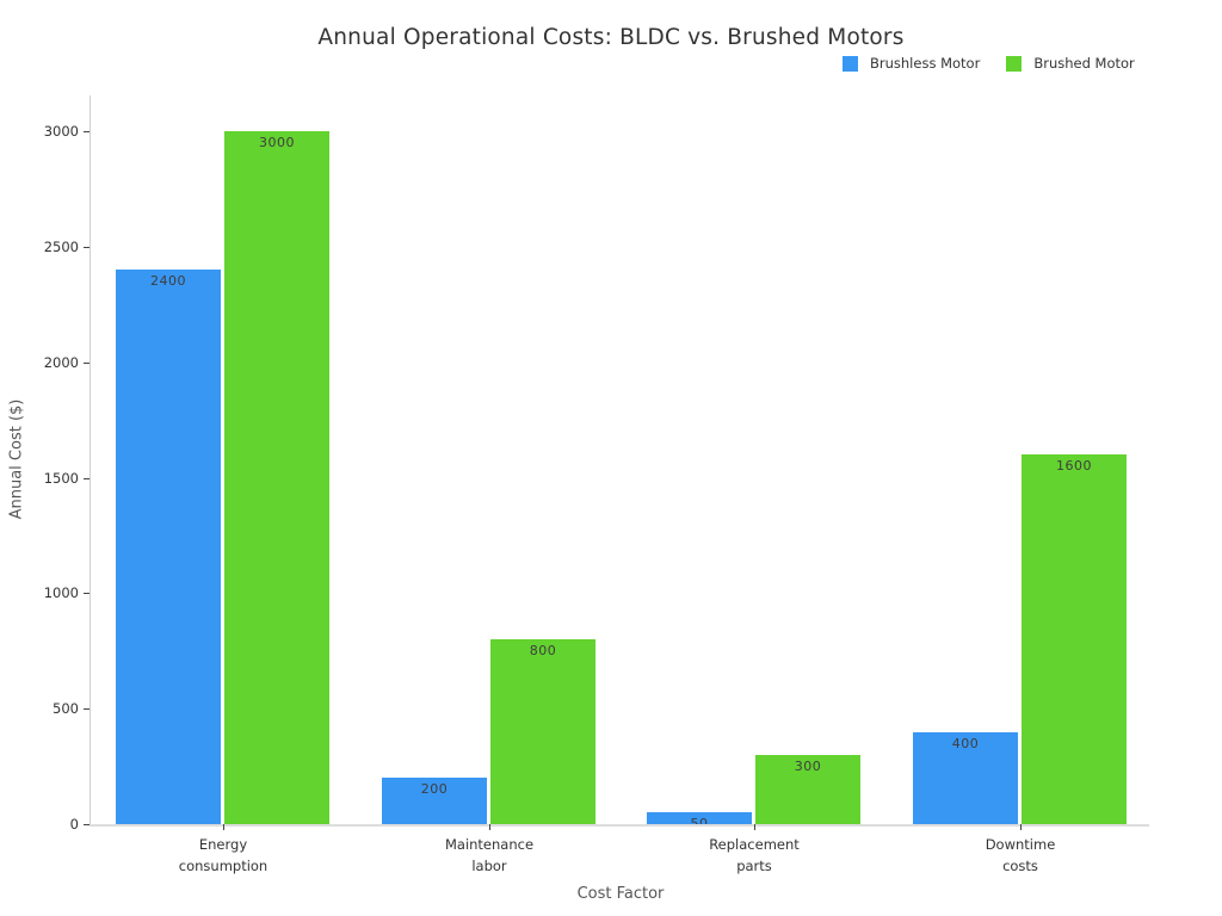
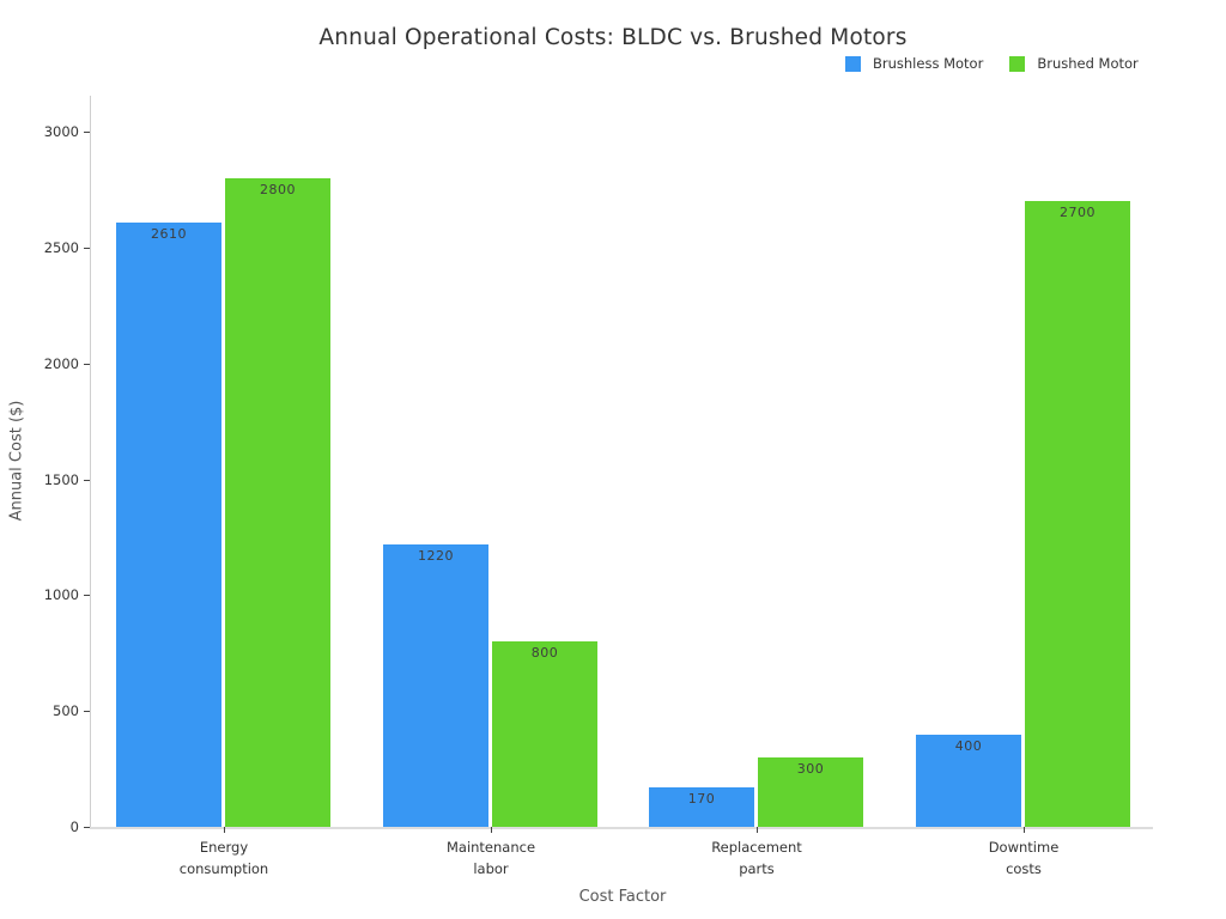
Brushless Motor/Energy consumption: 2400 -> 2610
Brushed Motor/Energy consumption: 3000 -> 2800
Brushless Motor/Maintenance labor: 200 -> 1220
Brushless Motor/Replacement parts: 50 -> 170
Brushed Motor/Downtime costs: 1600 -> 2700
